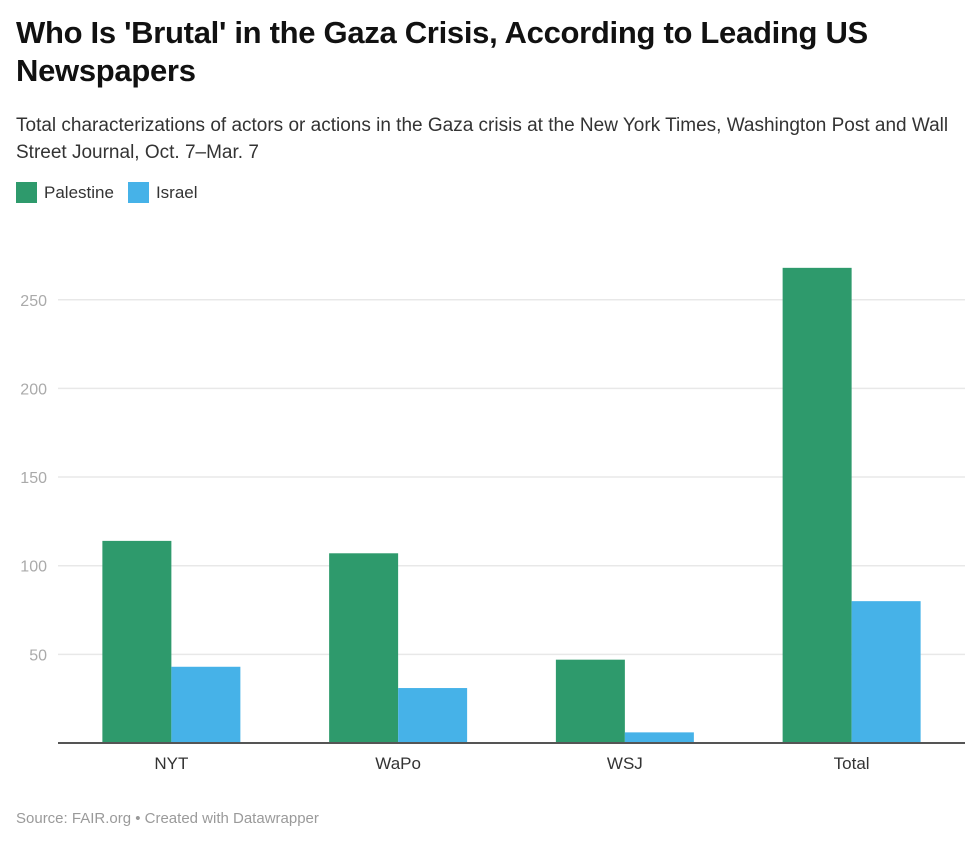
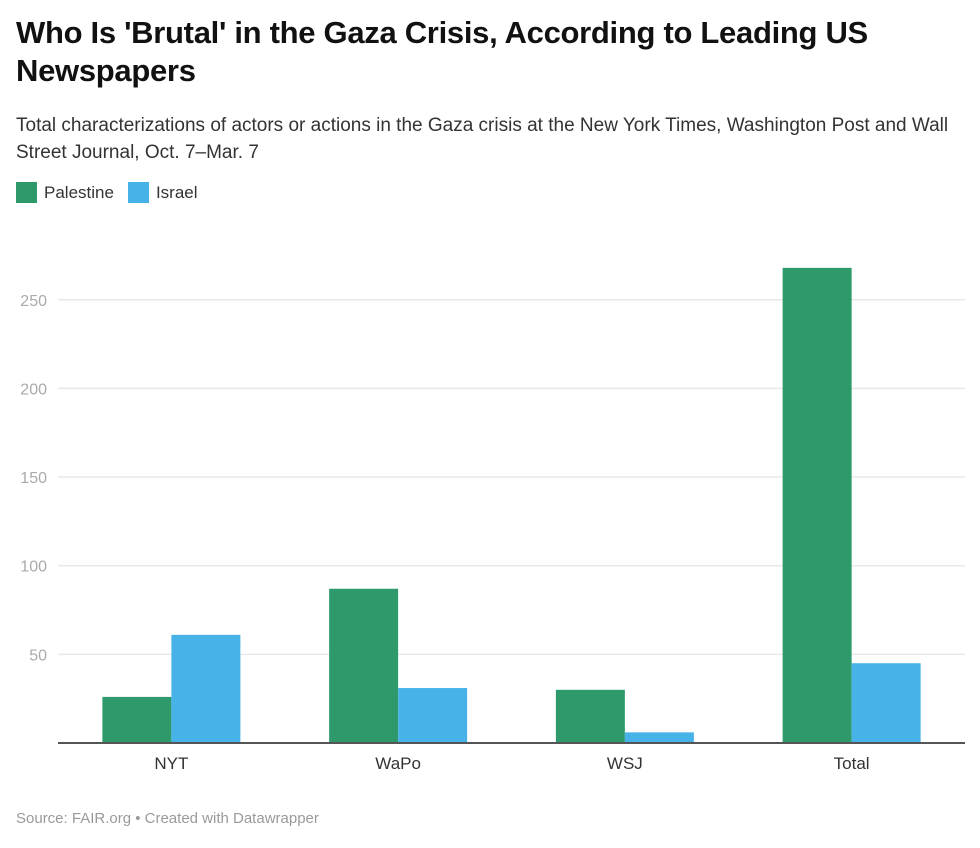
Palestine/NYT: 114 -> 26
Israel/NYT: 43 -> 61
Palestine/WaPo: 107 -> 87
Palestine/WSJ: 47 -> 30
Israel/Total: 80 -> 45
